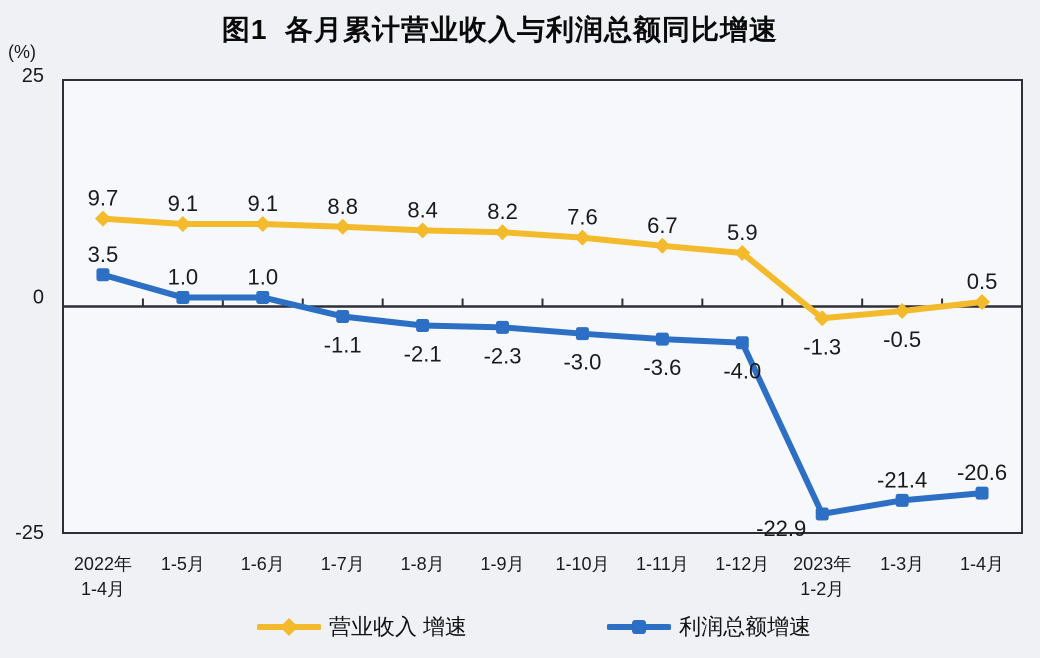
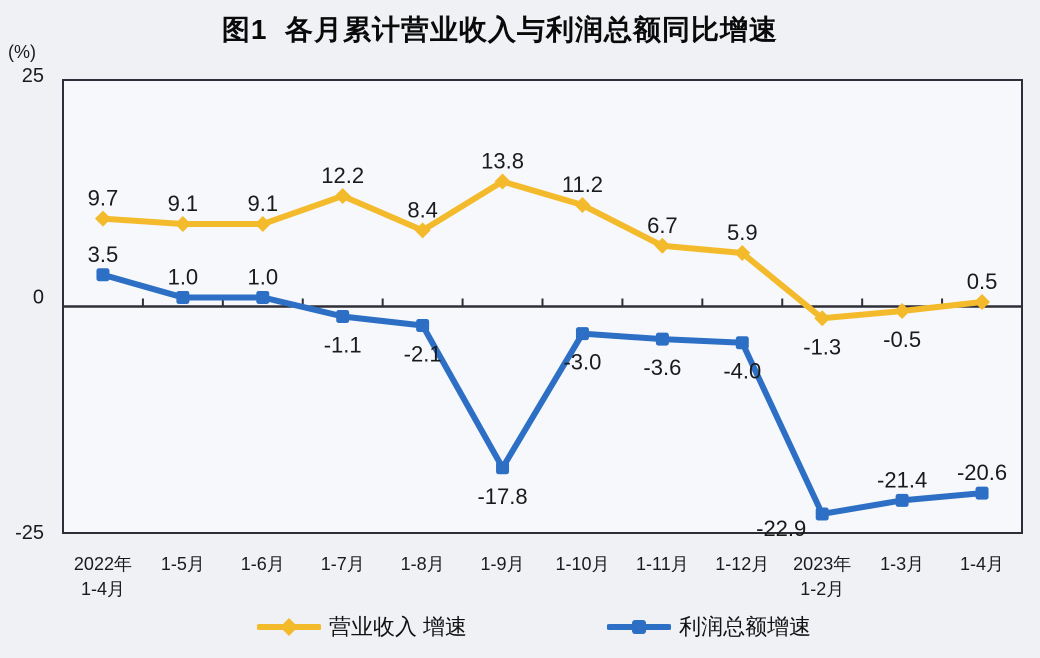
营业收入 增速/1-7月: 8.8 -> 12.2
营业收入 增速/1-9月: 8.2 -> 13.8
利润总额增速/1-9月: -2.3 -> -17.8
营业收入 增速/1-10月: 7.6 -> 11.2
